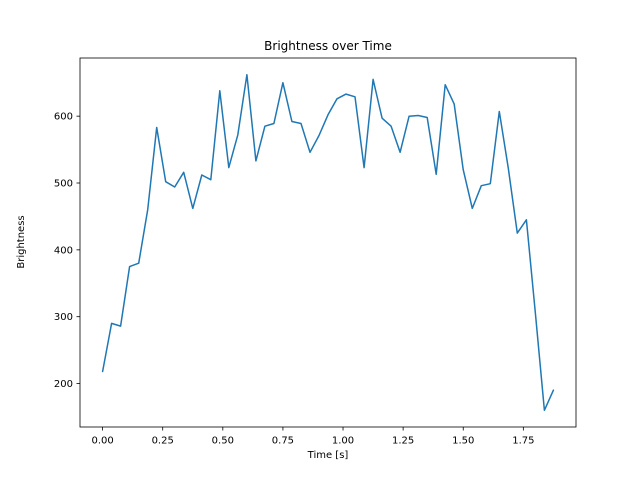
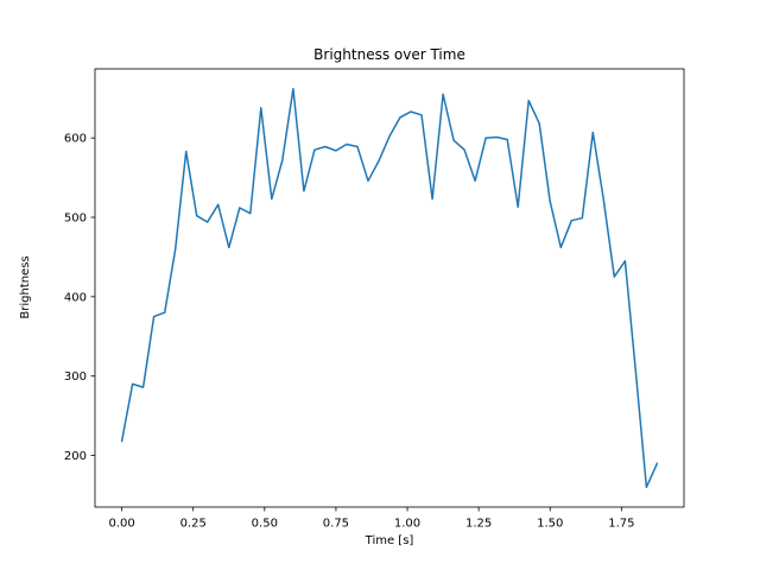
0.75: 650 -> 580
